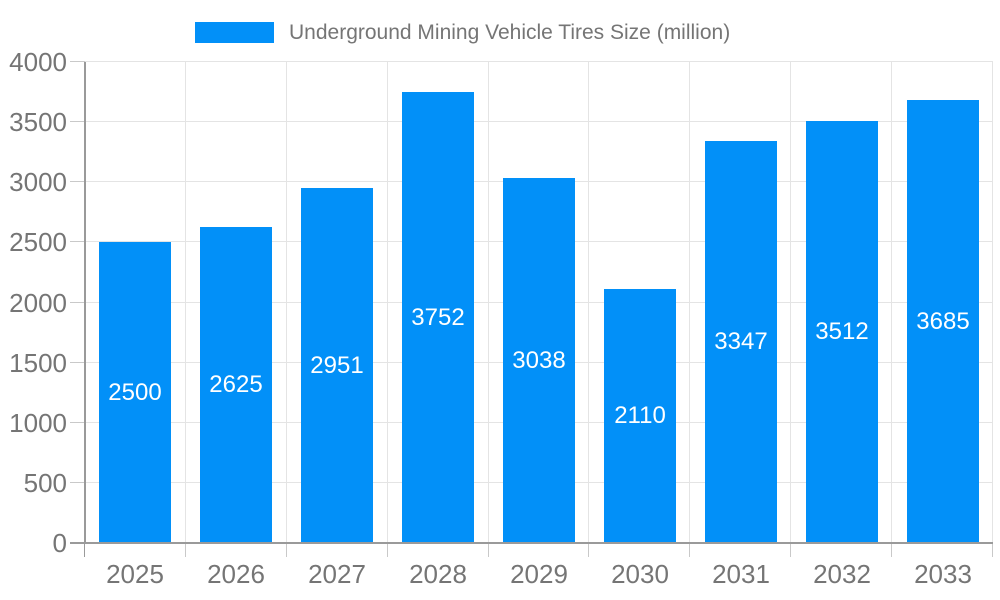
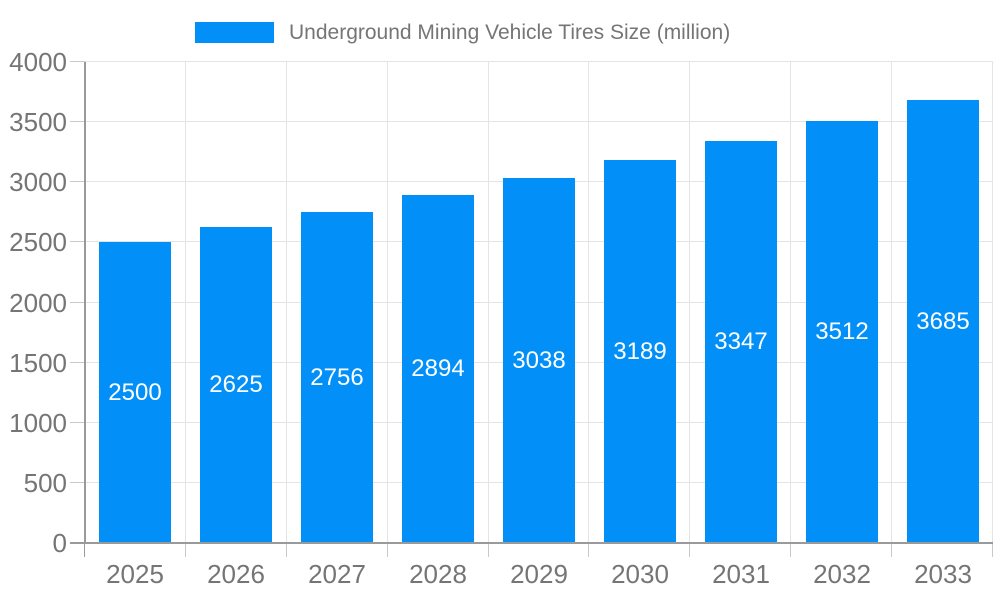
2027: 2951 -> 2756
2028: 3752 -> 2894
2030: 2110 -> 3189
